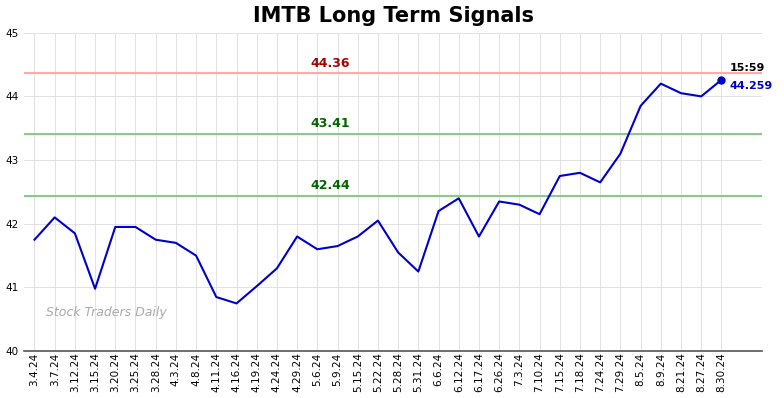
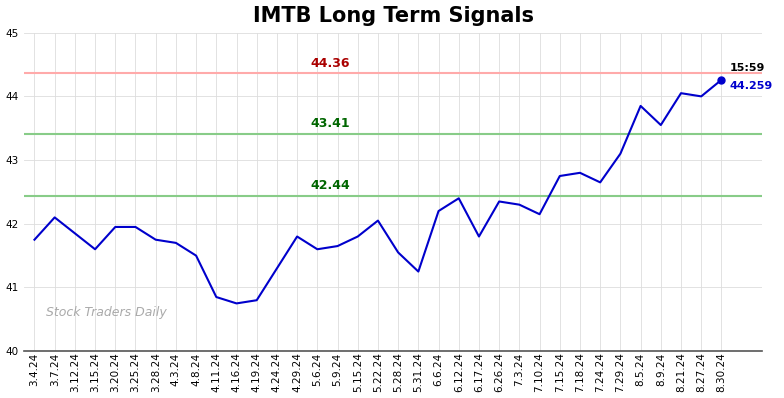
3.15.24: 40.98 -> 41.60
4.19.24: 41.02 -> 40.80
8.9.24: 44.20 -> 43.55
